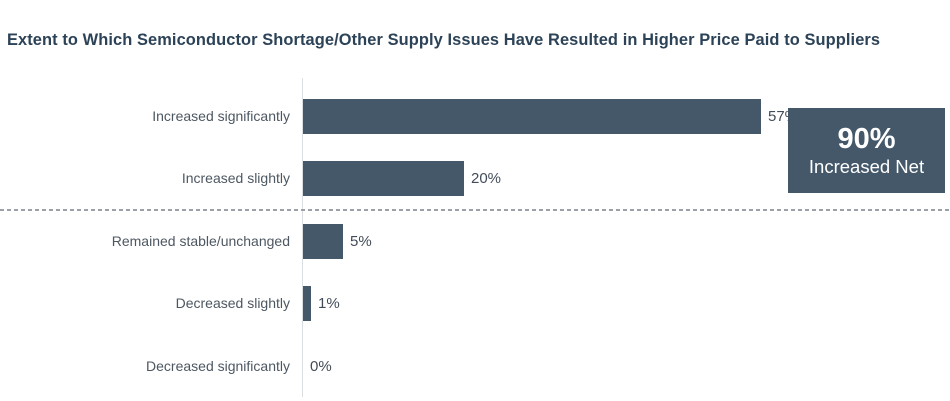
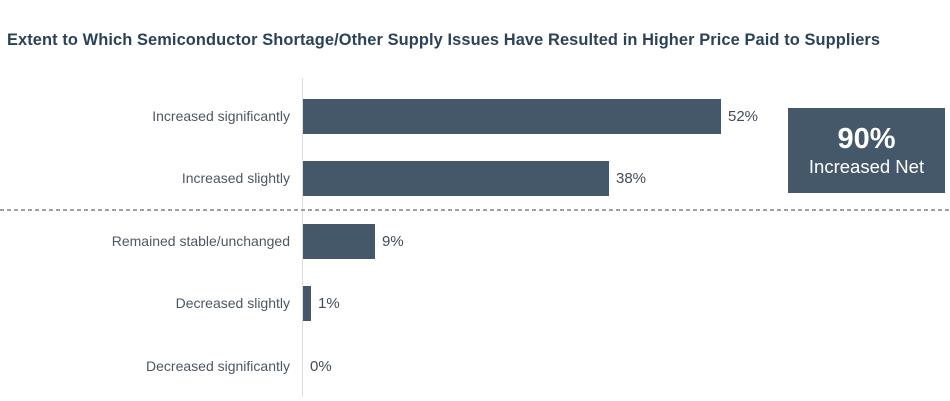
Increased significantly: 57% -> 52%
Increased slightly: 20% -> 38%
Remained stable/unchanged: 5% -> 9%
